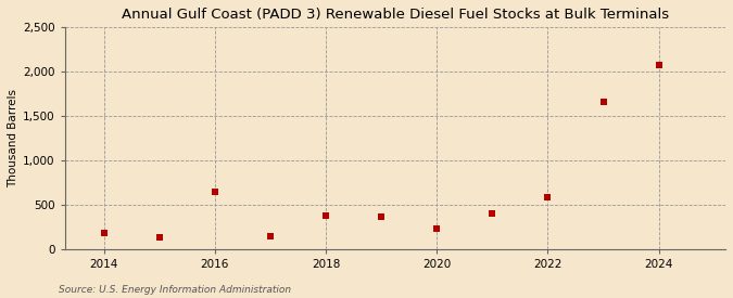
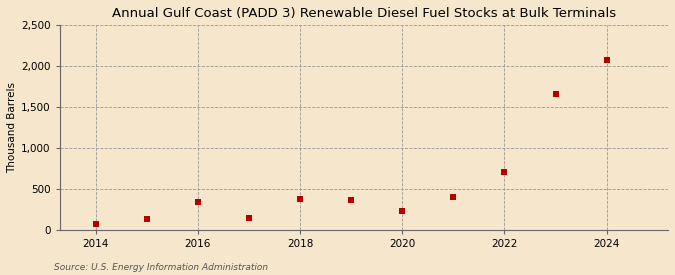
2014: 180 -> 80
2016: 640 -> 340
2022: 580 -> 710
